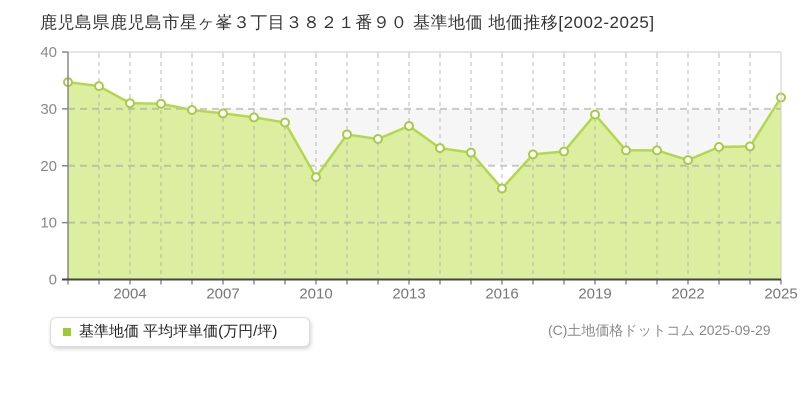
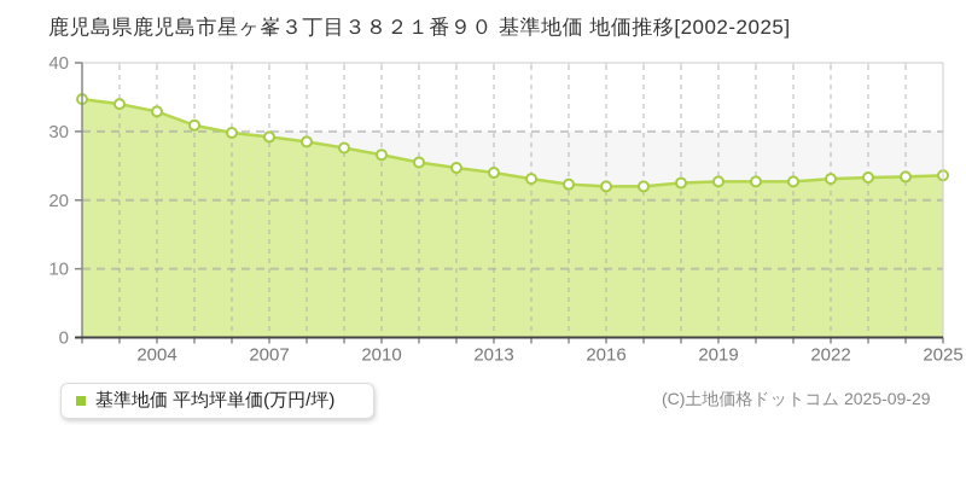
2004: 31 -> 33
2010: 18 -> 27
2013: 27 -> 24
2016: 16 -> 22
2019: 29 -> 23
2022: 21 -> 23
2025: 32 -> 24
